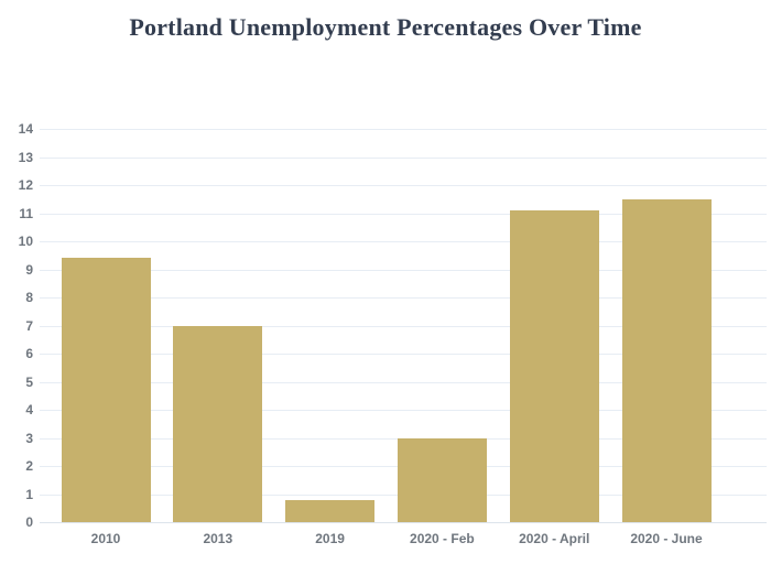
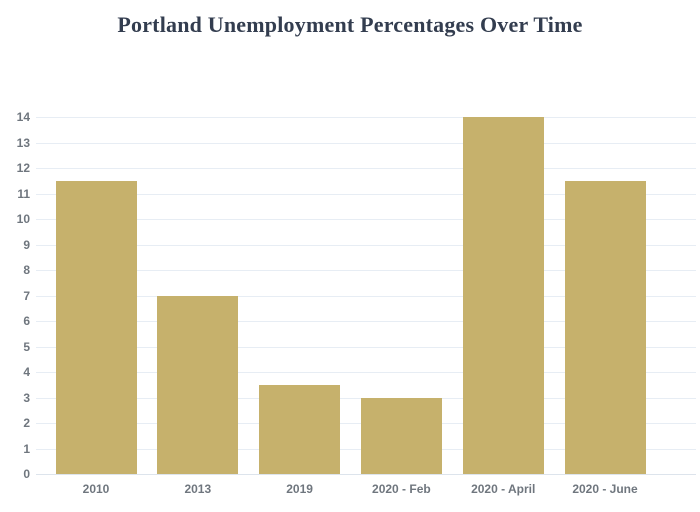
2010: 9.4 -> 11.5
2019: 0.8 -> 3.5
2020 - April: 11.1 -> 14.0
